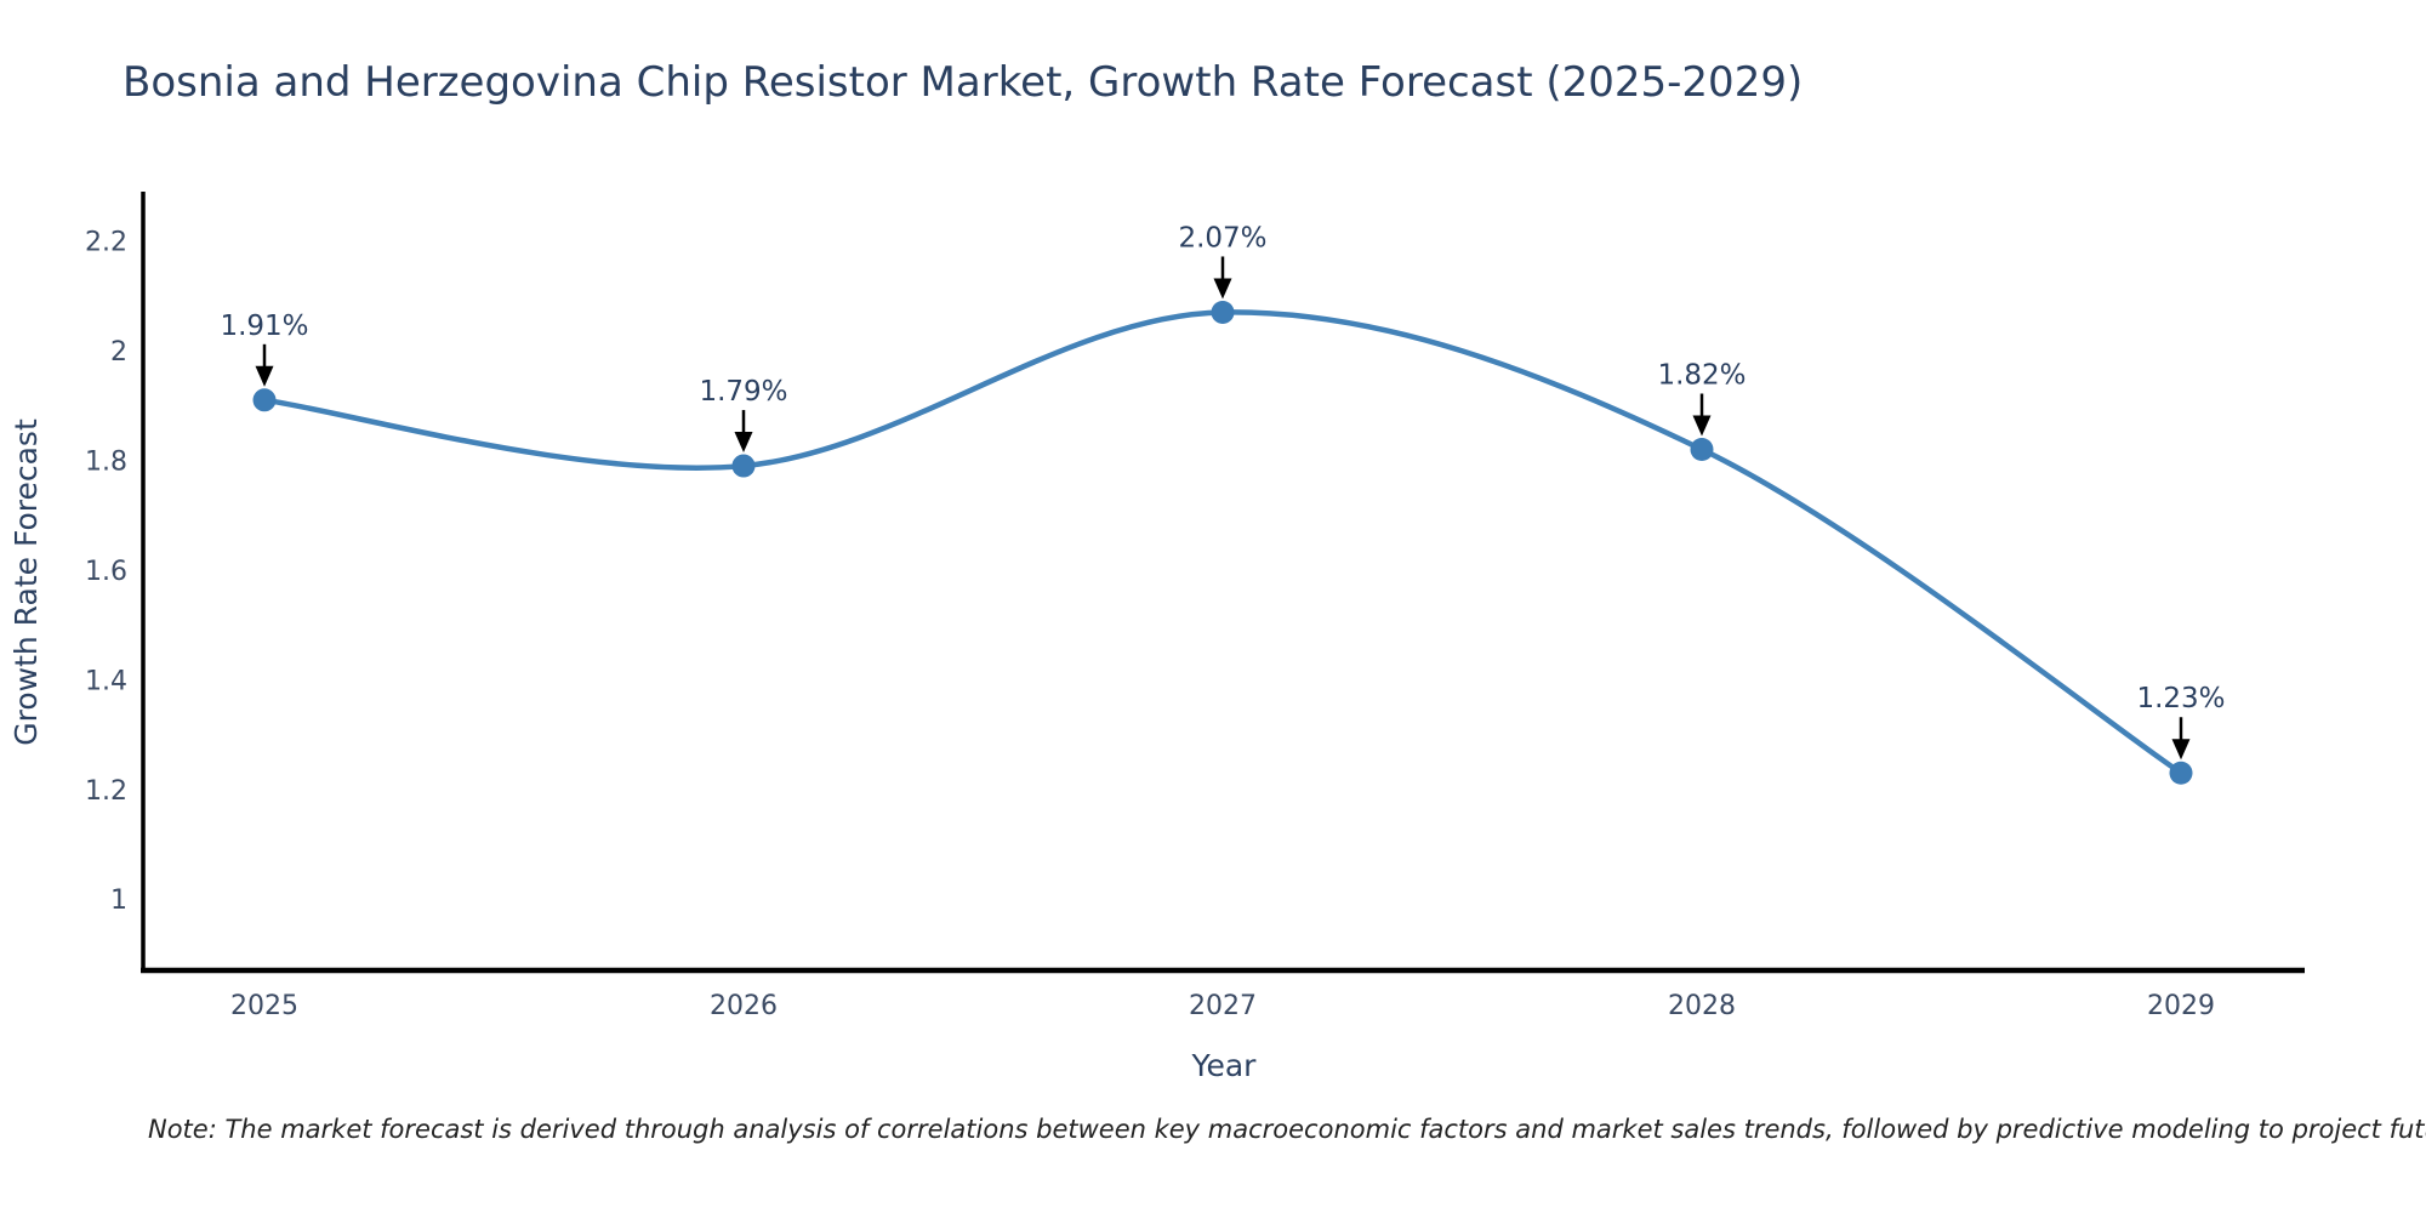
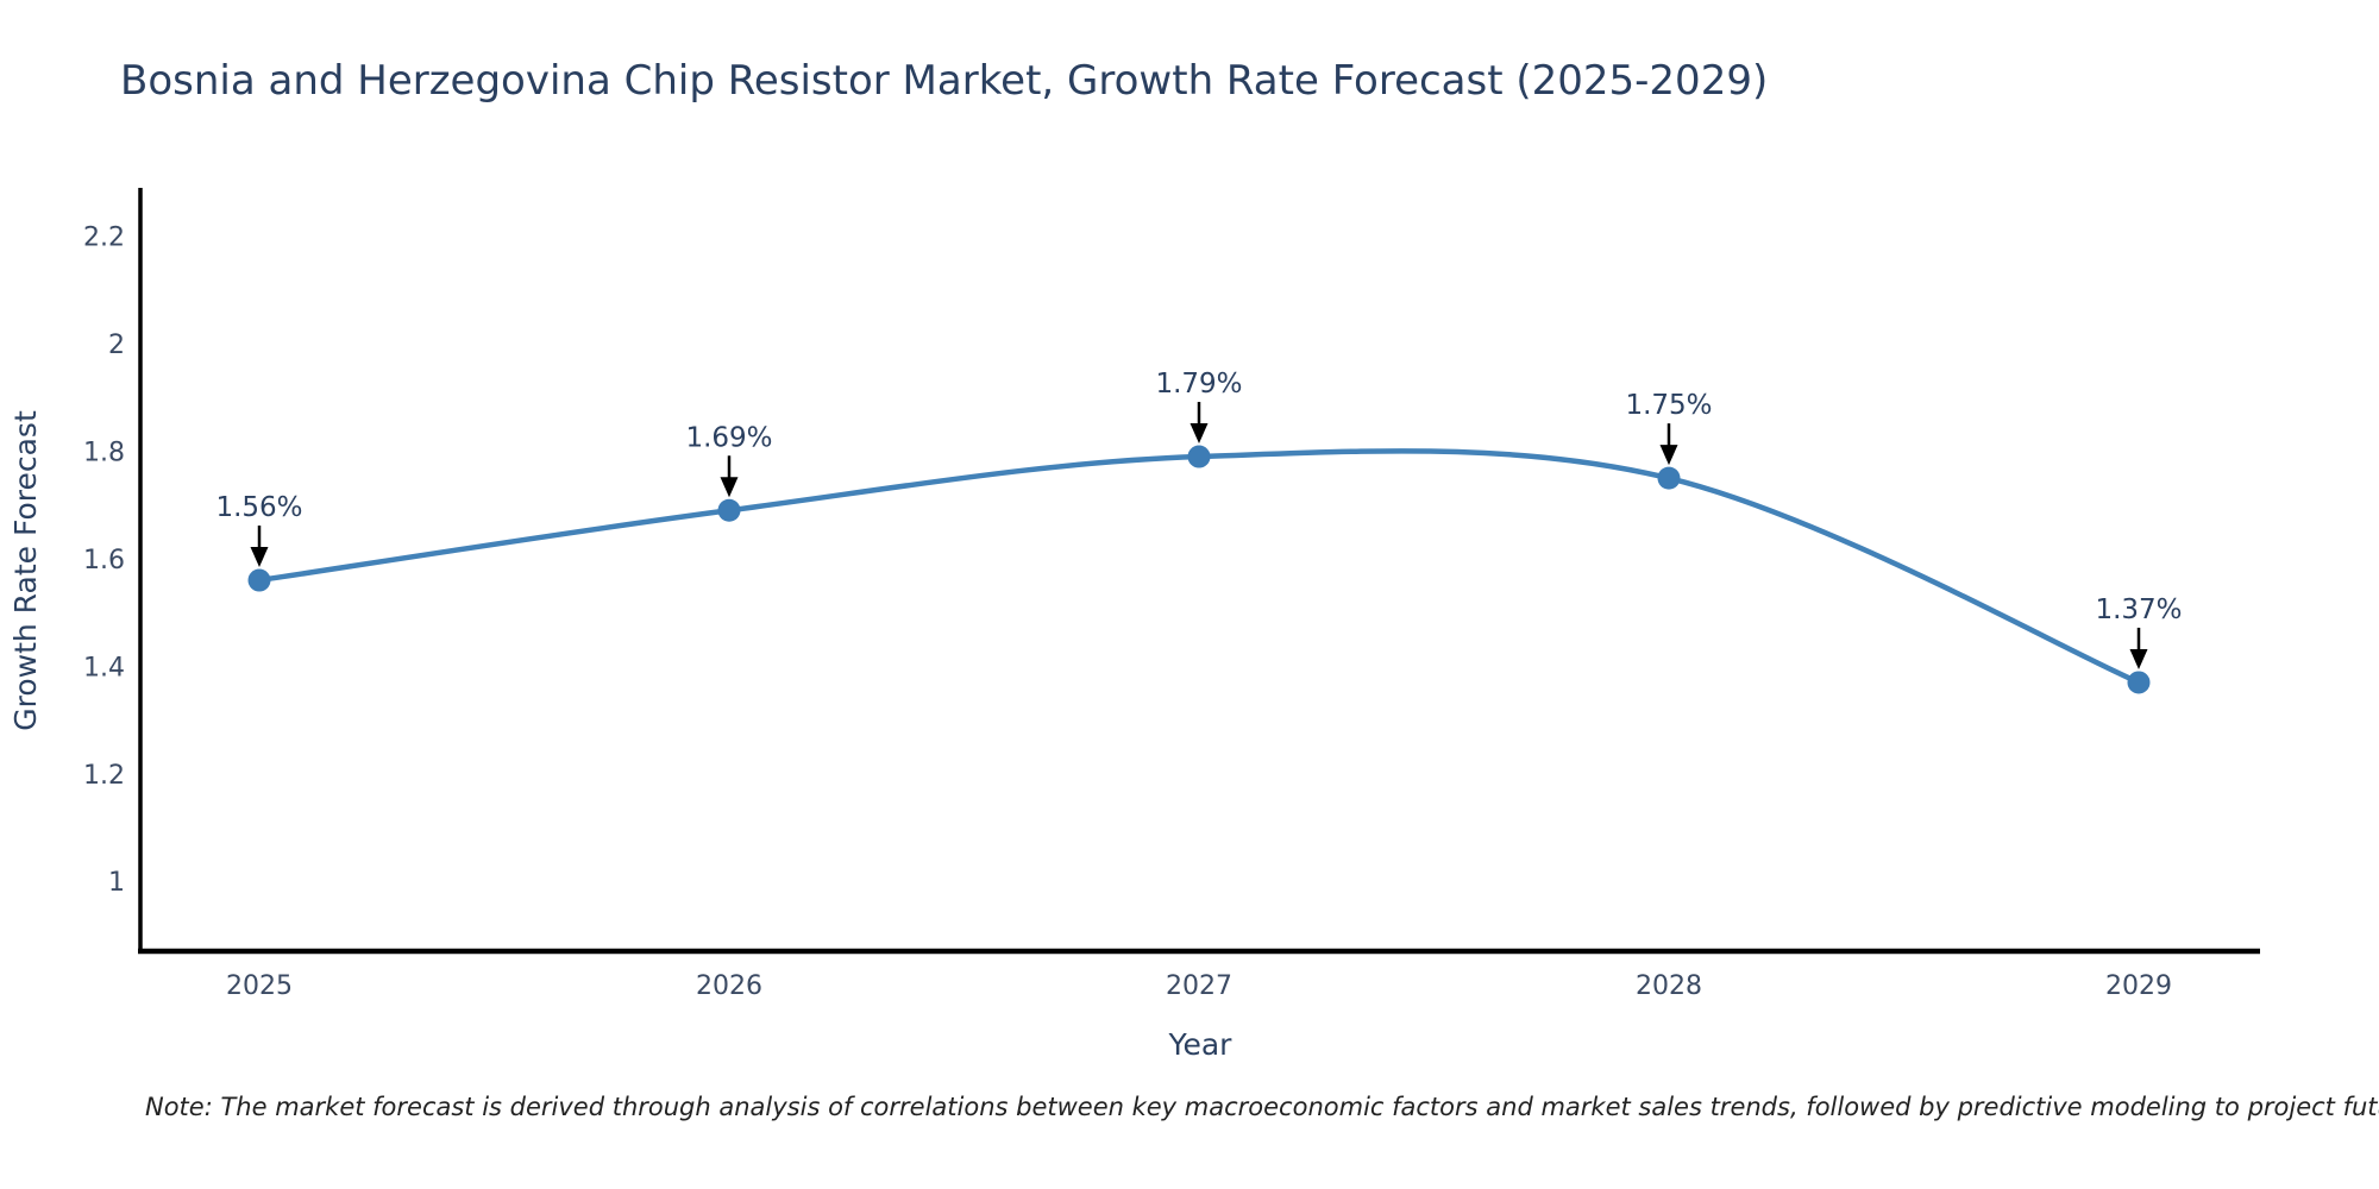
2025: 1.91% -> 1.56%
2026: 1.79% -> 1.69%
2027: 2.07% -> 1.79%
2028: 1.82% -> 1.75%
2029: 1.23% -> 1.37%
